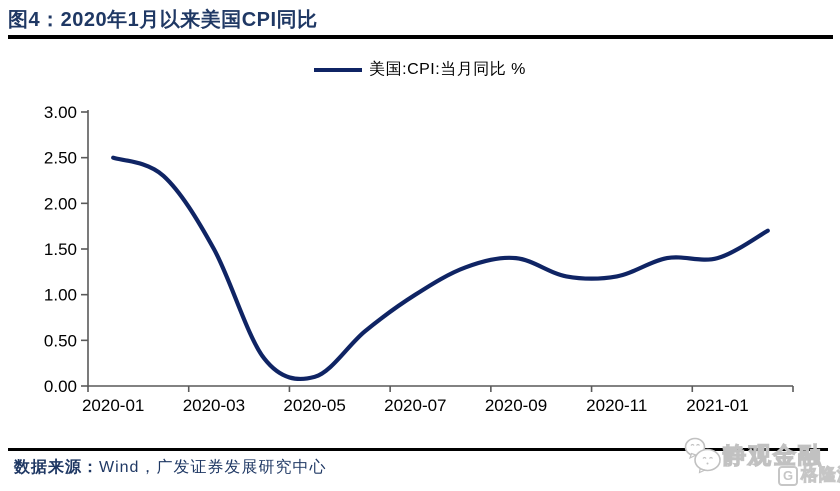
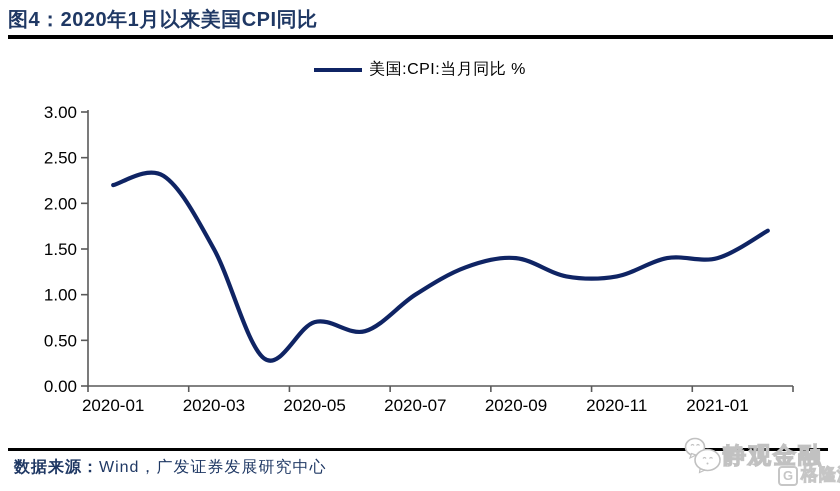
2020-01: 2.5 -> 2.2
2020-05: 0.1 -> 0.7
